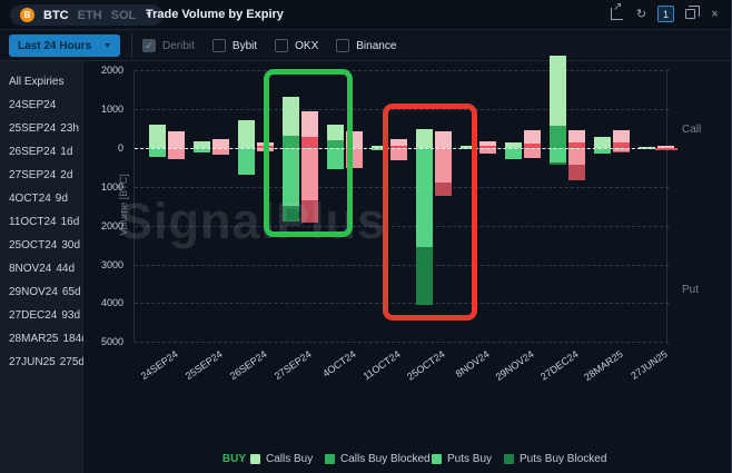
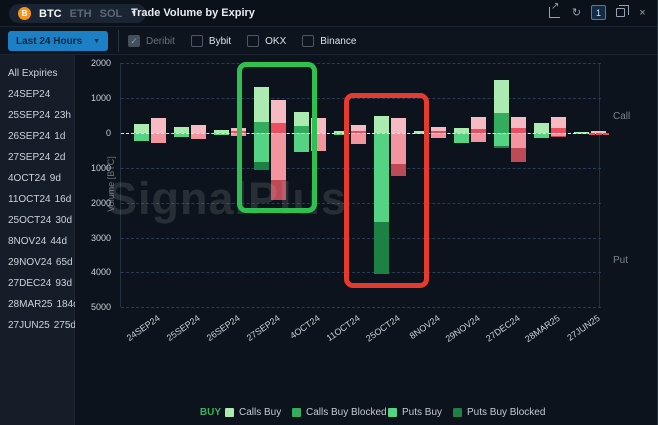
Calls Buy/24SEP24: 600 -> 300
Calls Buy/26SEP24: 700 -> 100
Puts Buy/26SEP24: 700 -> 100
Puts Buy/27SEP24: 1500 -> 800
Puts Buy Blocked/27SEP24: 400 -> 200
Calls Buy/27DEC24: 1800 -> 900
